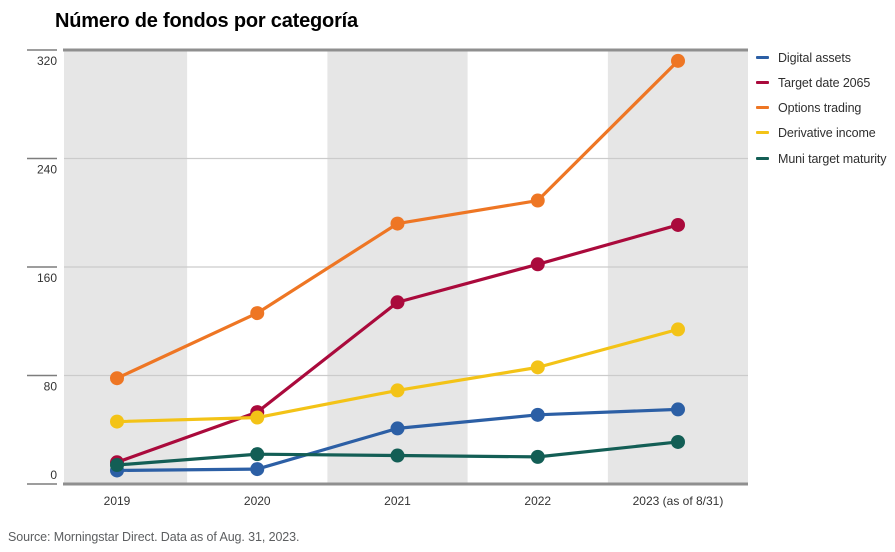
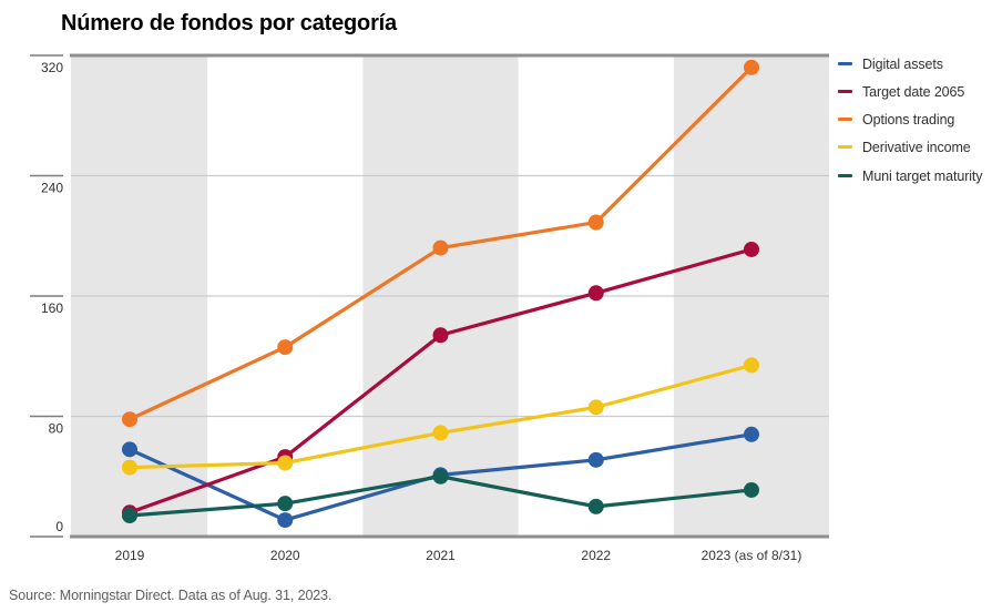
Digital assets/2019: 10 -> 58
Muni target maturity/2021: 21 -> 40
Digital assets/2023 (as of 8/31): 55 -> 68
